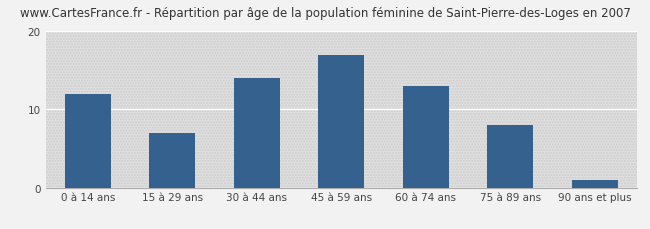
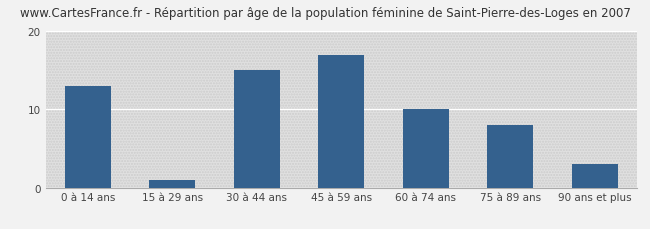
0 à 14 ans: 12 -> 13
15 à 29 ans: 7 -> 1
30 à 44 ans: 14 -> 15
60 à 74 ans: 13 -> 10
90 ans et plus: 1 -> 3
